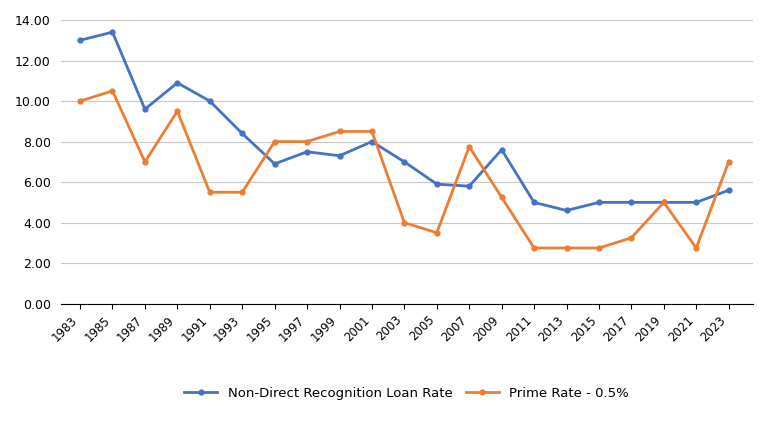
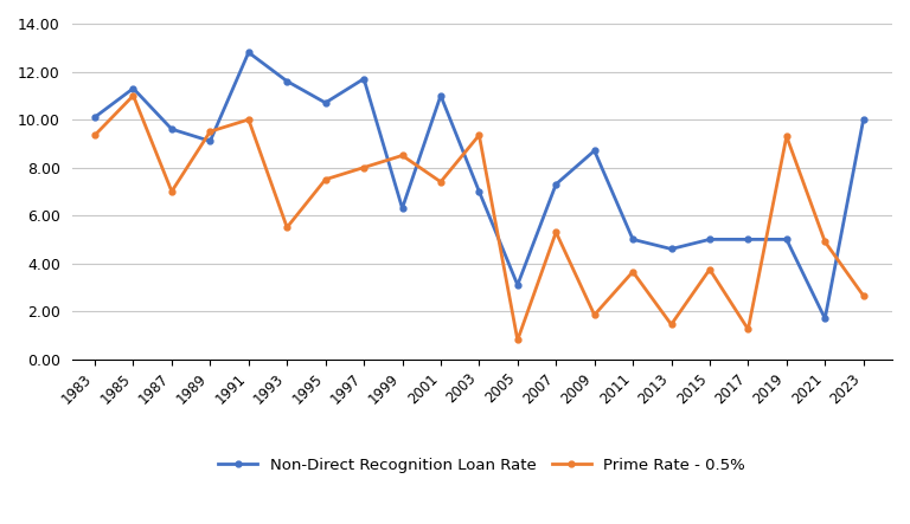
Non-Direct Recognition Loan Rate/1983: 13.0 -> 10.1
Prime Rate - 0.5%/1983: 10.00 -> 9.35
Non-Direct Recognition Loan Rate/1985: 13.4 -> 11.3
Prime Rate - 0.5%/1985: 10.50 -> 11.00
Non-Direct Recognition Loan Rate/1989: 10.9 -> 9.1
Non-Direct Recognition Loan Rate/1991: 10.0 -> 12.8
Prime Rate - 0.5%/1991: 5.50 -> 10.00
Non-Direct Recognition Loan Rate/1993: 8.4 -> 11.6
Non-Direct Recognition Loan Rate/1995: 6.9 -> 10.7
Prime Rate - 0.5%/1995: 8.00 -> 7.50
Non-Direct Recognition Loan Rate/1997: 7.5 -> 11.7
Non-Direct Recognition Loan Rate/1999: 7.3 -> 6.3
Non-Direct Recognition Loan Rate/2001: 8.0 -> 11.0
Prime Rate - 0.5%/2001: 8.50 -> 7.40
Prime Rate - 0.5%/2003: 4.00 -> 9.35
Non-Direct Recognition Loan Rate/2005: 5.9 -> 3.1
Prime Rate - 0.5%/2005: 3.50 -> 0.80
Non-Direct Recognition Loan Rate/2007: 5.8 -> 7.3
Prime Rate - 0.5%/2007: 7.75 -> 5.30
Non-Direct Recognition Loan Rate/2009: 7.6 -> 8.7
Prime Rate - 0.5%/2009: 5.25 -> 1.85
Prime Rate - 0.5%/2011: 2.75 -> 3.65
Prime Rate - 0.5%/2013: 2.75 -> 1.45
Prime Rate - 0.5%/2015: 2.75 -> 3.75
Prime Rate - 0.5%/2017: 3.25 -> 1.25
Prime Rate - 0.5%/2019: 5.00 -> 9.30
Non-Direct Recognition Loan Rate/2021: 5.0 -> 1.7
Prime Rate - 0.5%/2021: 2.75 -> 4.90
Non-Direct Recognition Loan Rate/2023: 5.6 -> 10.0
Prime Rate - 0.5%/2023: 7.00 -> 2.65
